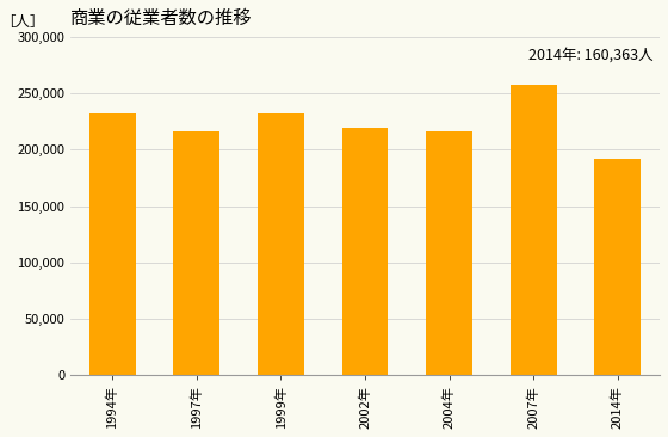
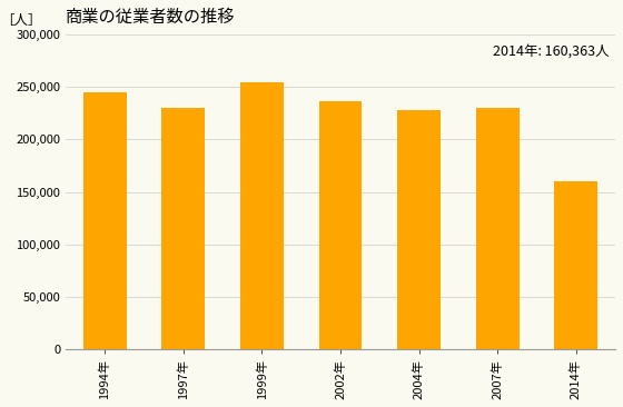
1994年: 232,000 -> 245,000
1997年: 216,000 -> 230,000
1999年: 232,000 -> 255,000
2002年: 220,000 -> 236,000
2004年: 216,000 -> 228,000
2007年: 258,000 -> 230,000
2014年: 192,000 -> 160,000
